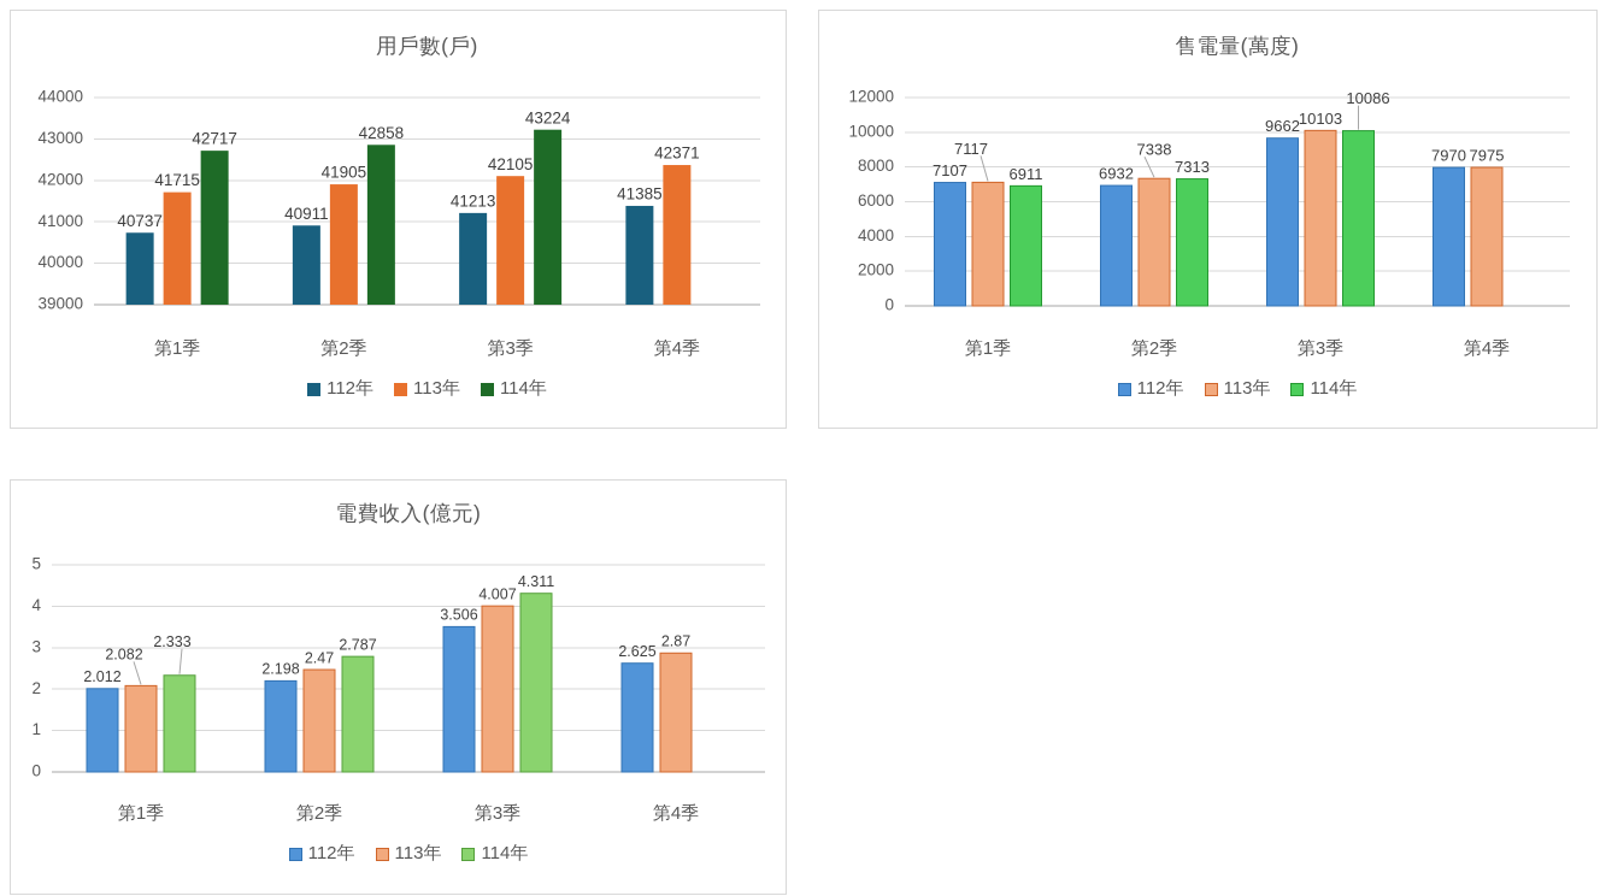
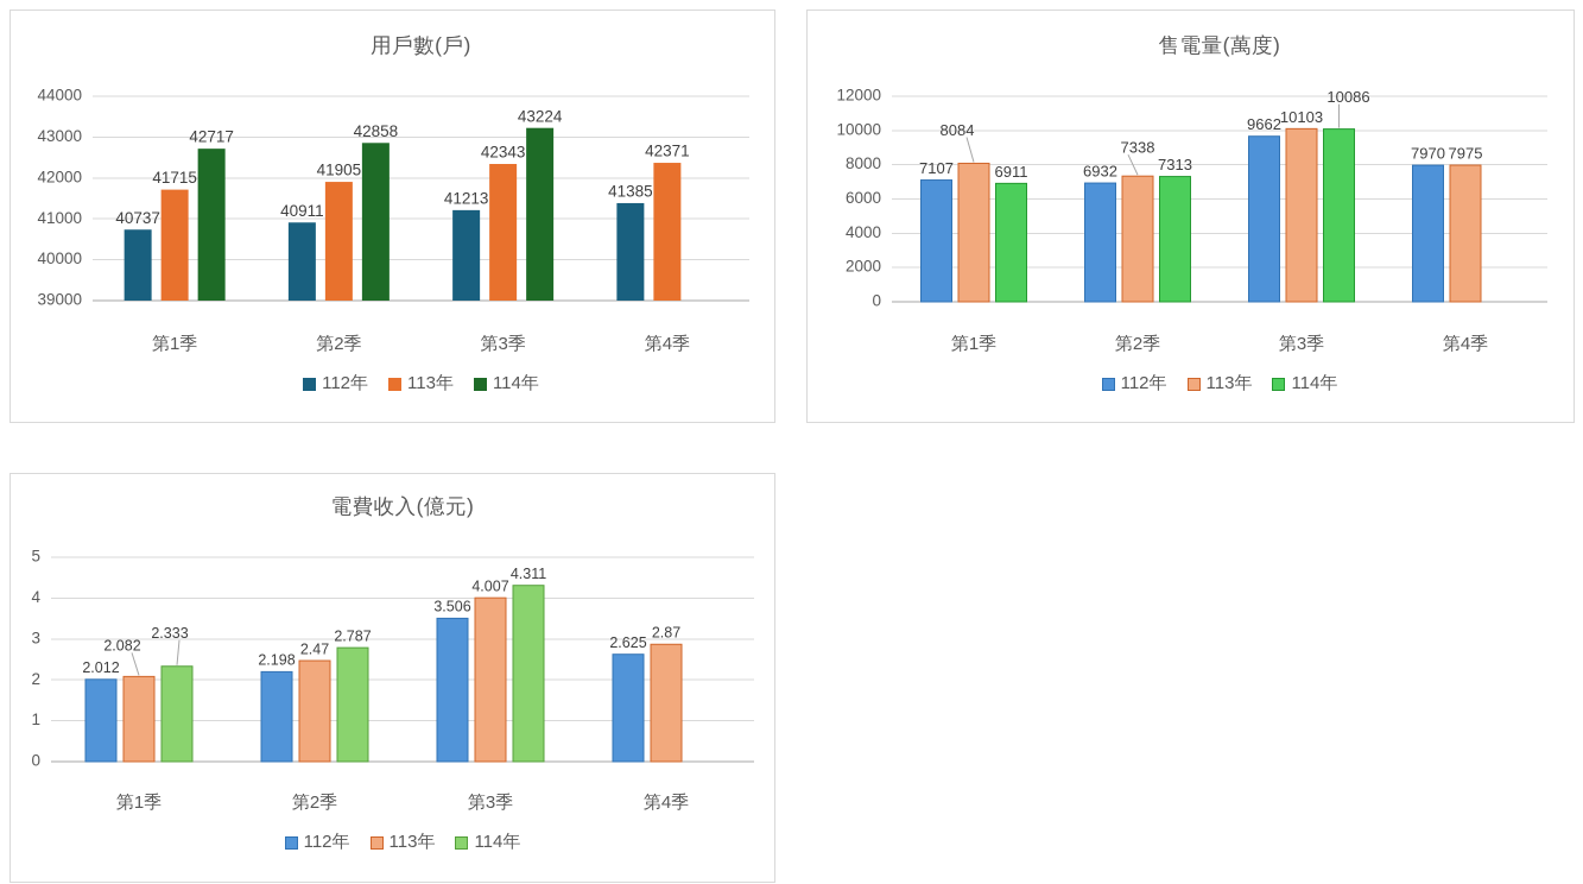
用戶數(戶)/113年/第3季: 42105 -> 42343
售電量(萬度)/113年/第1季: 7117 -> 8084
